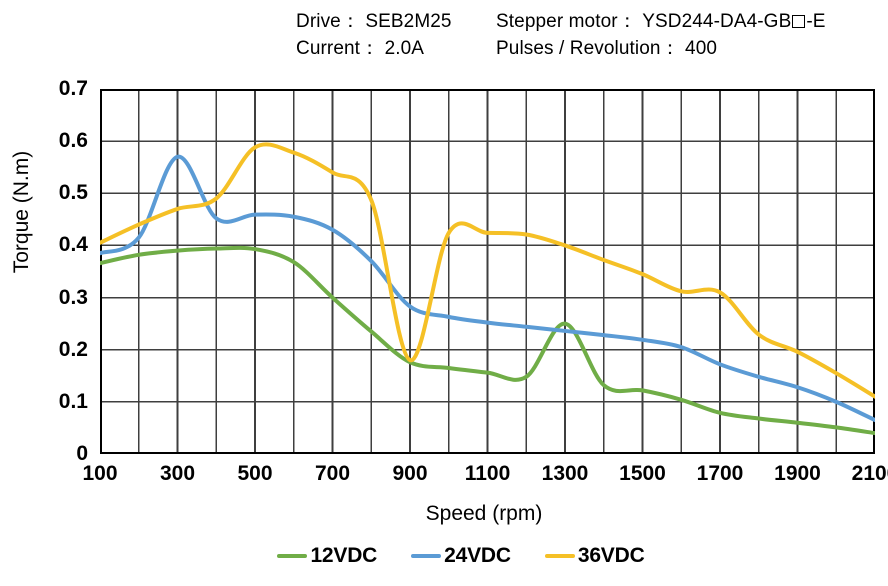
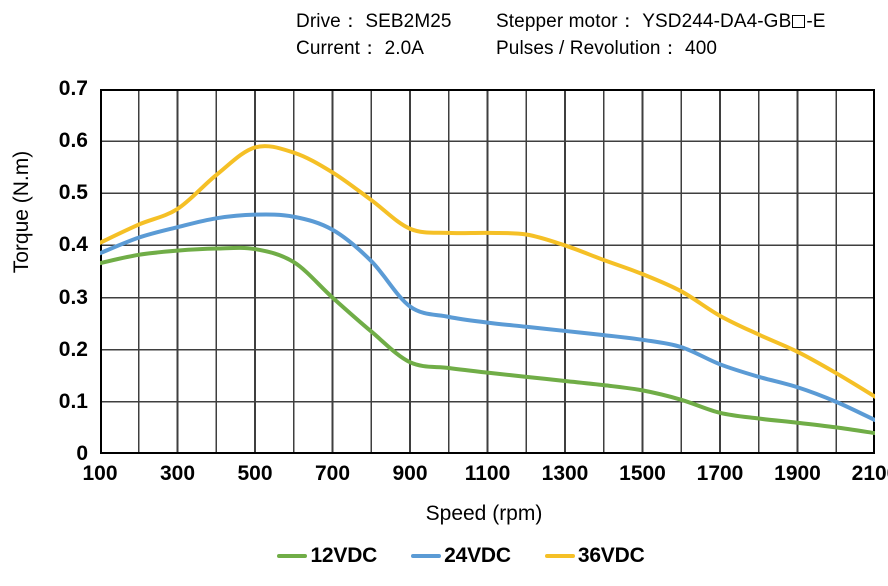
24VDC/300: 0.57 -> 0.43
36VDC/400: 0.49 -> 0.54
36VDC/900: 0.18 -> 0.43
12VDC/1300: 0.25 -> 0.14
36VDC/1700: 0.31 -> 0.27
